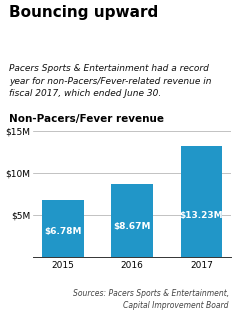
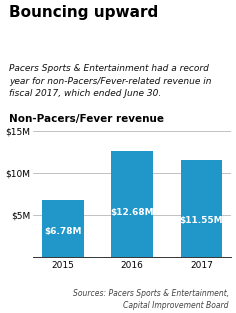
2016: $8.67M -> $12.68M
2017: $13.23M -> $11.55M
